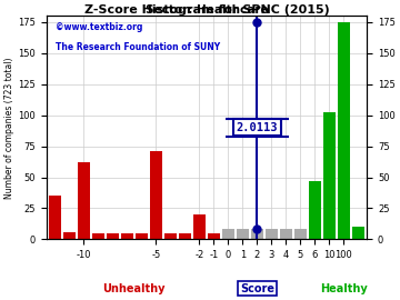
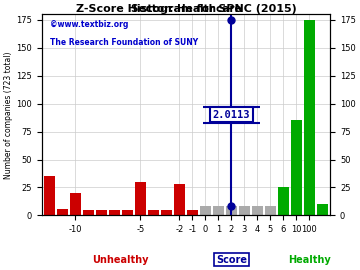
-10: 62 -> 20
-5: 71 -> 30
-2: 20 -> 28
6: 47 -> 25
10: 102 -> 85
